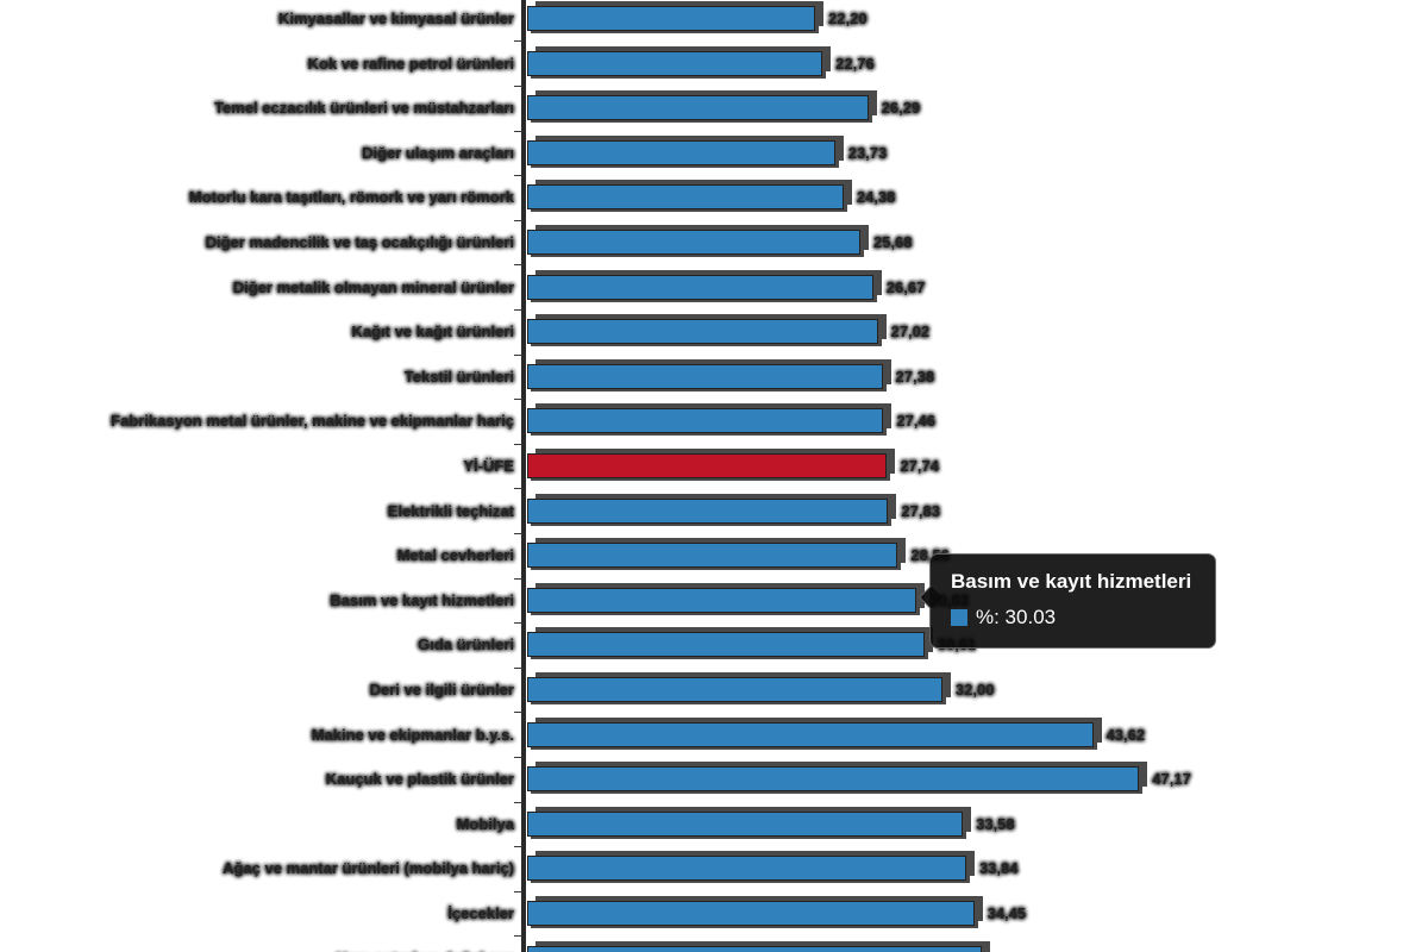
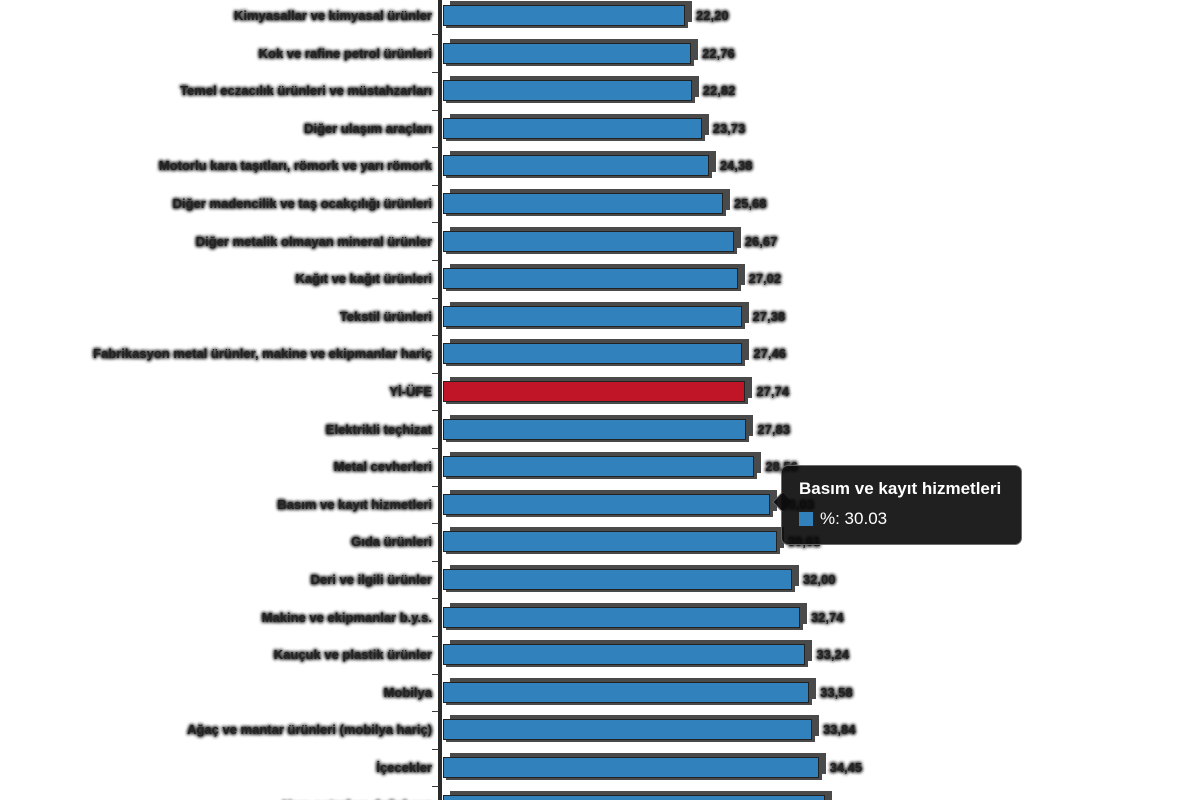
Temel eczacılık ürünleri ve müstahzarları: 26,29 -> 22,82
Makine ve ekipmanlar b.y.s.: 43,62 -> 32,74
Kauçuk ve plastik ürünler: 47,17 -> 33,24
